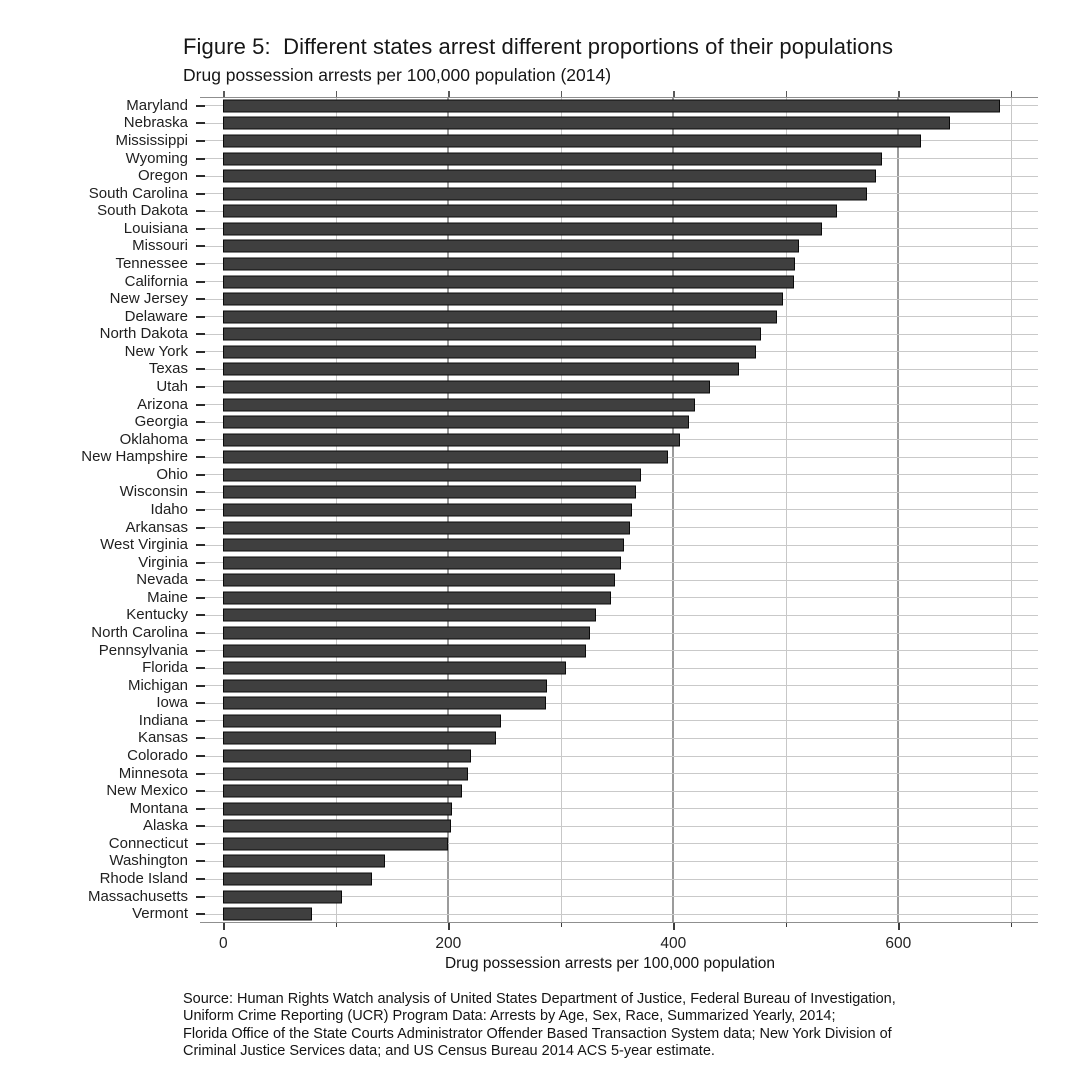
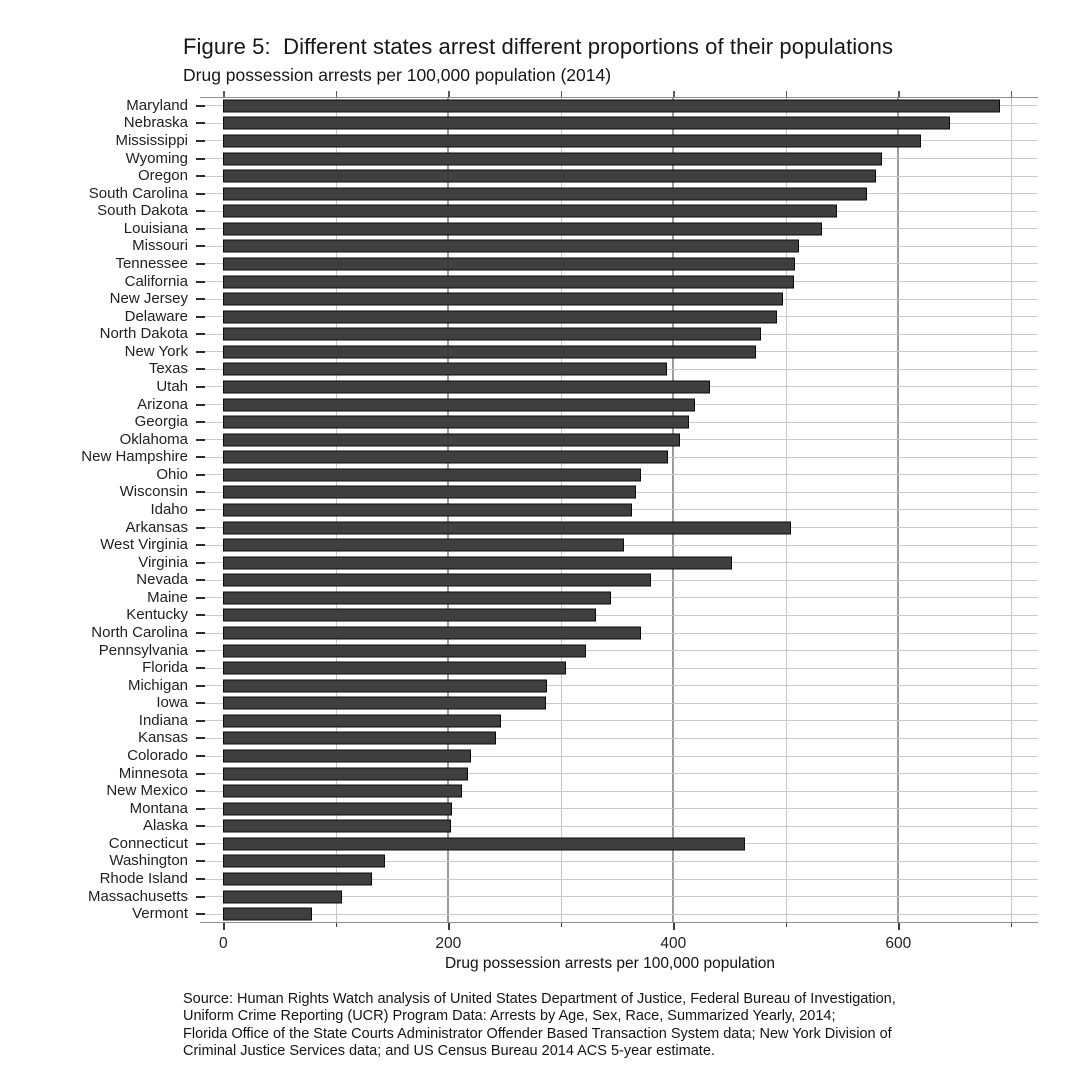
Texas: 457 -> 393
Arkansas: 360 -> 503
Virginia: 352 -> 451
Nevada: 347 -> 379
North Carolina: 324 -> 370
Connecticut: 198 -> 462
